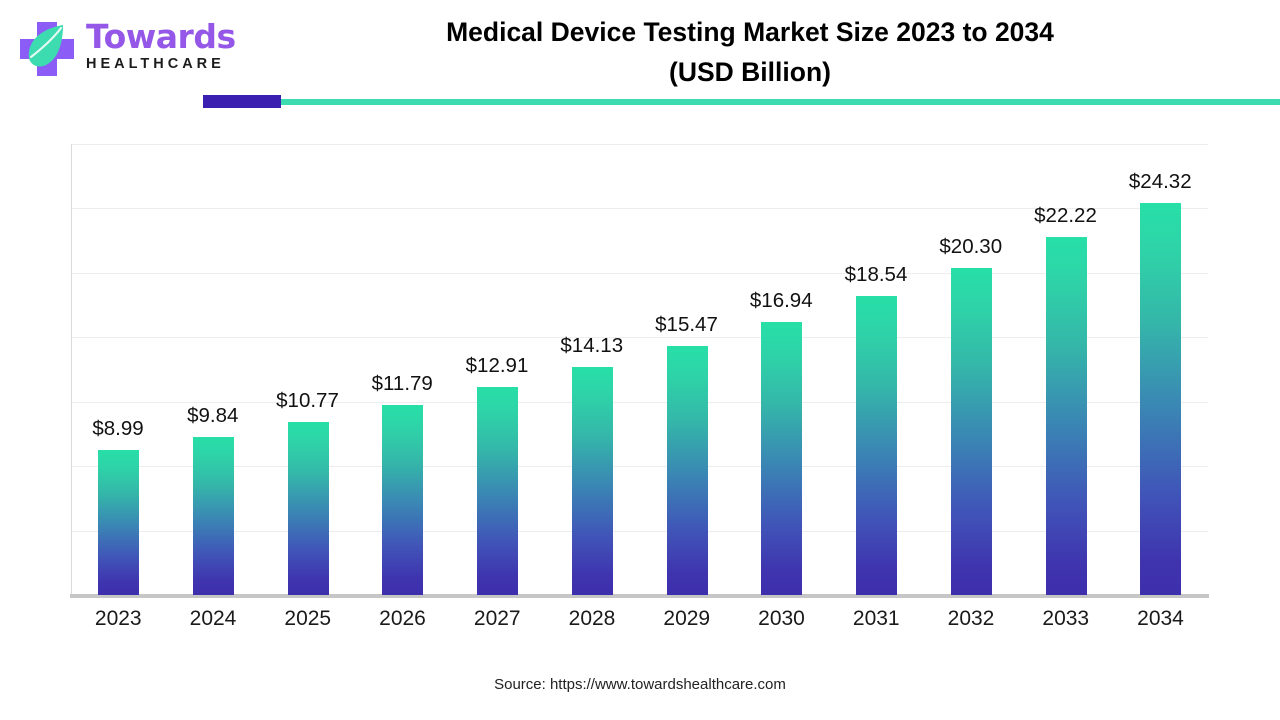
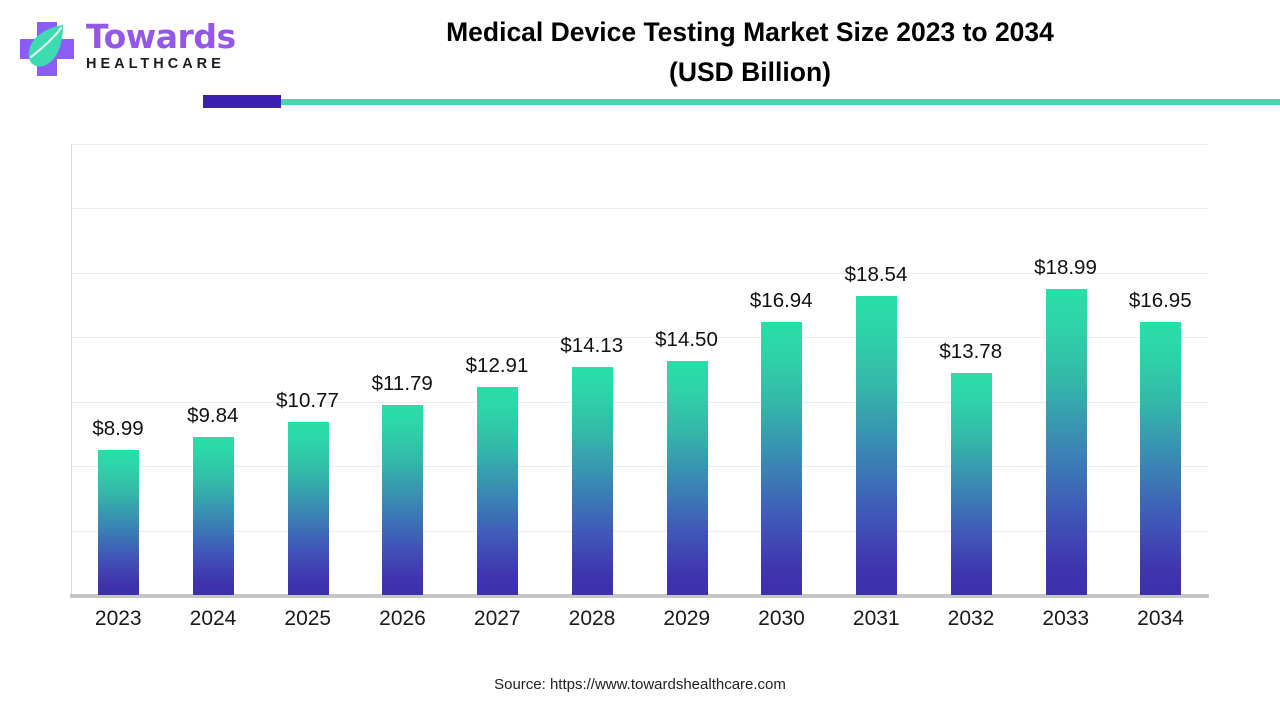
2029: $15.47 -> $14.50
2032: $20.30 -> $13.78
2033: $22.22 -> $18.99
2034: $24.32 -> $16.95
